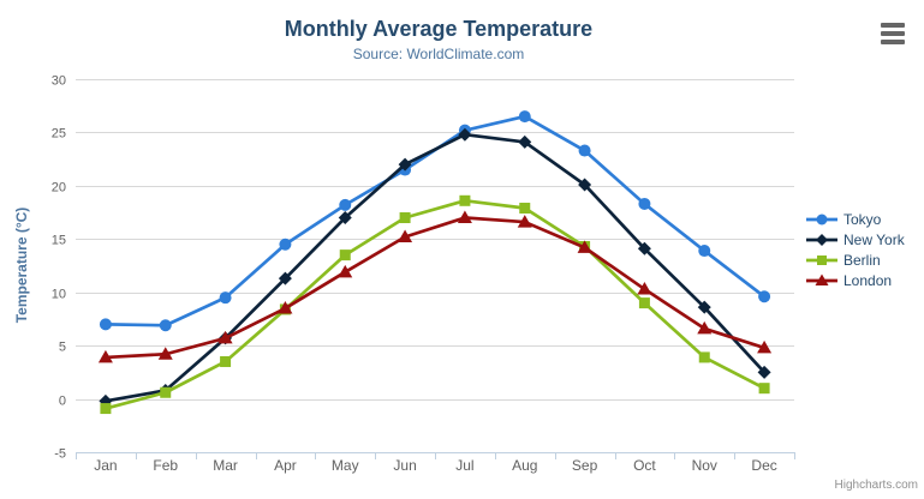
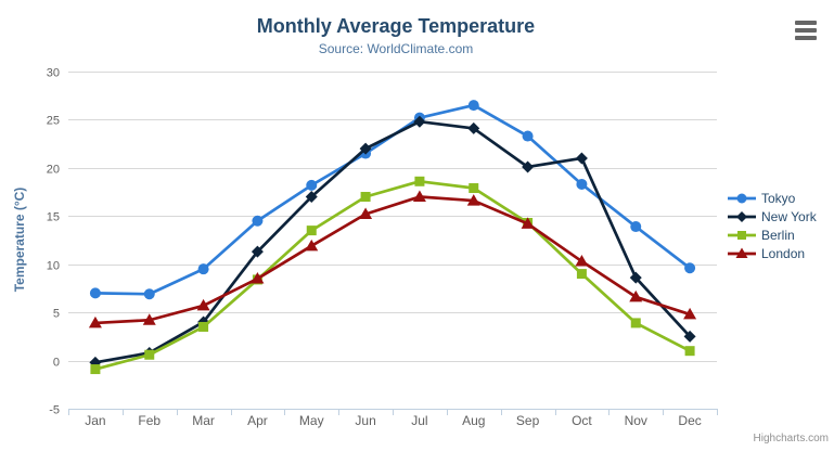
New York/Mar: 6 -> 4
New York/Oct: 14 -> 21
